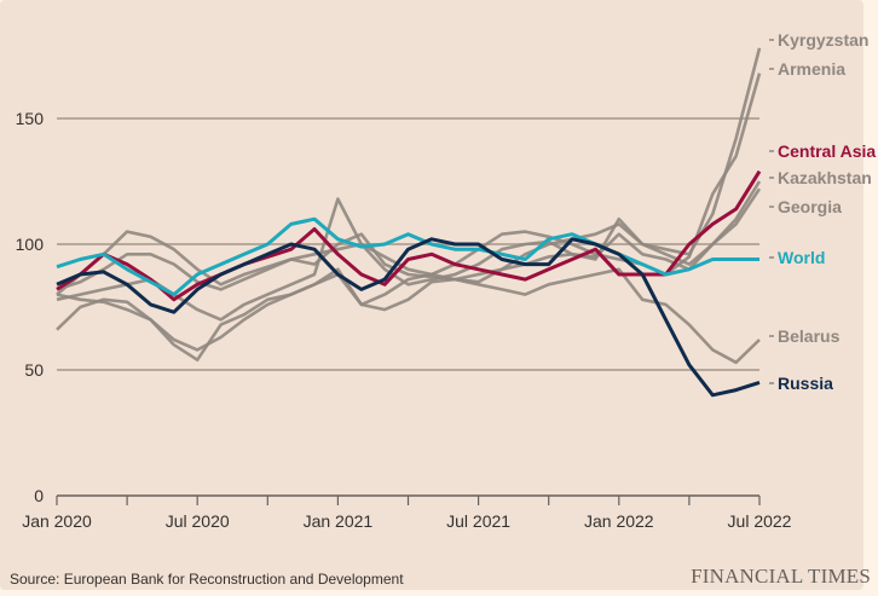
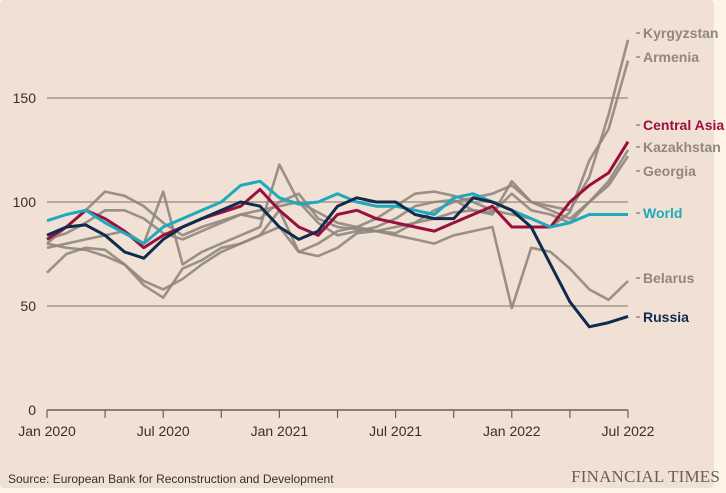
Kazakhstan/Jul 2020: 74 -> 105
Belarus/Jan 2021: 90 -> 96
Belarus/Jan 2022: 90 -> 49
